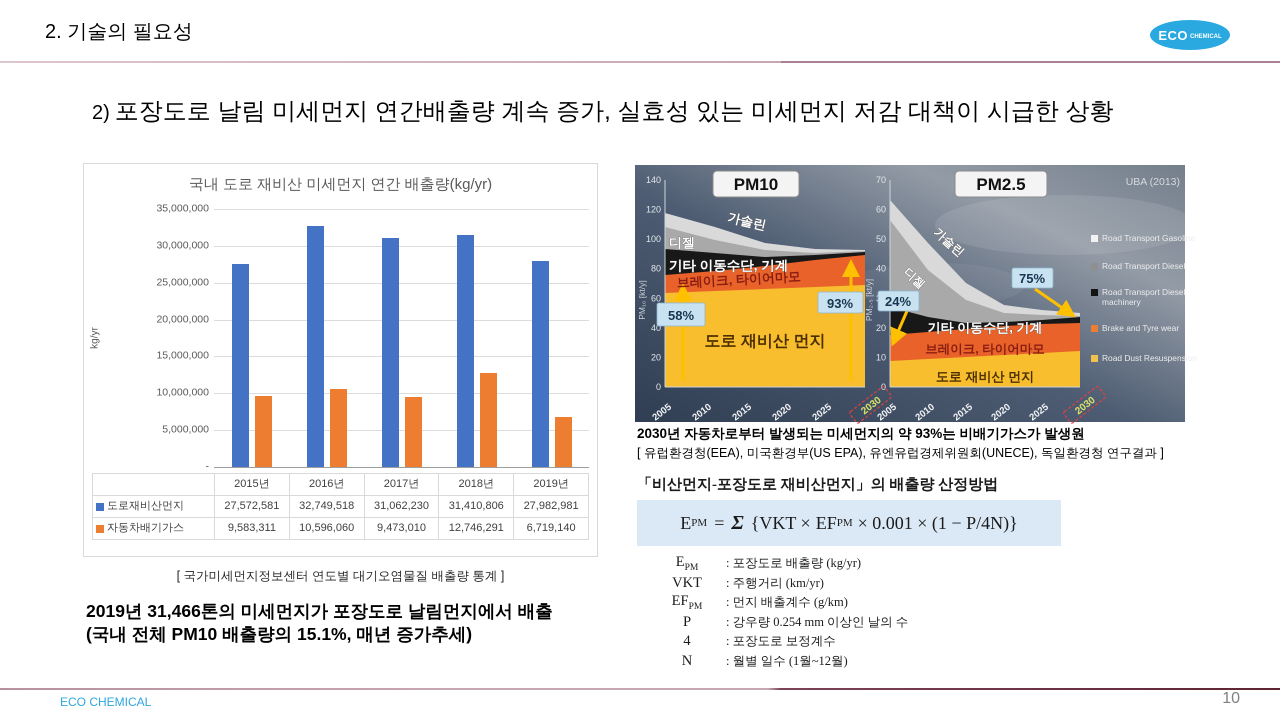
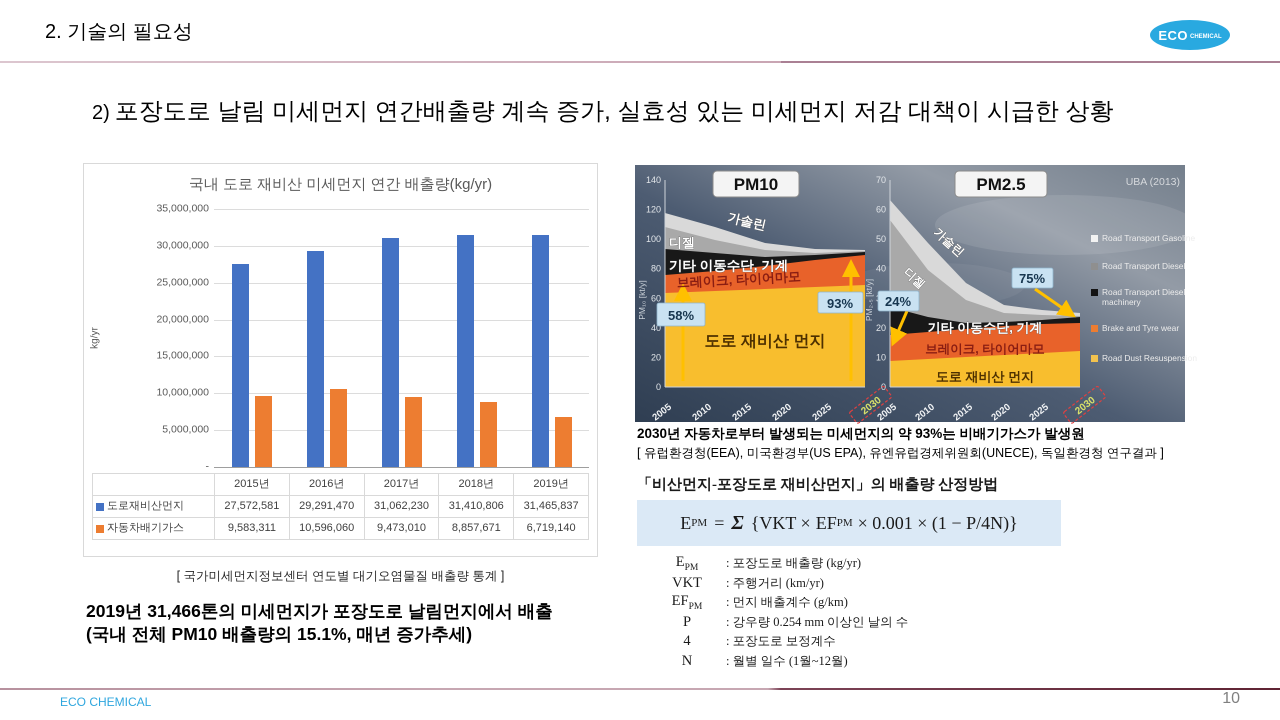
국내 도로 재비산 미세먼지 연간 배출량(kg/yr)/도로재비산먼지/2016년: 32,749,518 -> 29,291,470
국내 도로 재비산 미세먼지 연간 배출량(kg/yr)/자동차배기가스/2018년: 12,746,291 -> 8,857,671
국내 도로 재비산 미세먼지 연간 배출량(kg/yr)/도로재비산먼지/2019년: 27,982,981 -> 31,465,837
